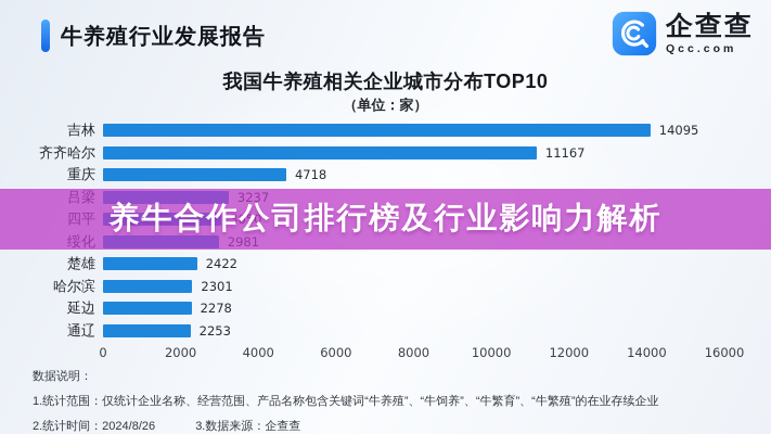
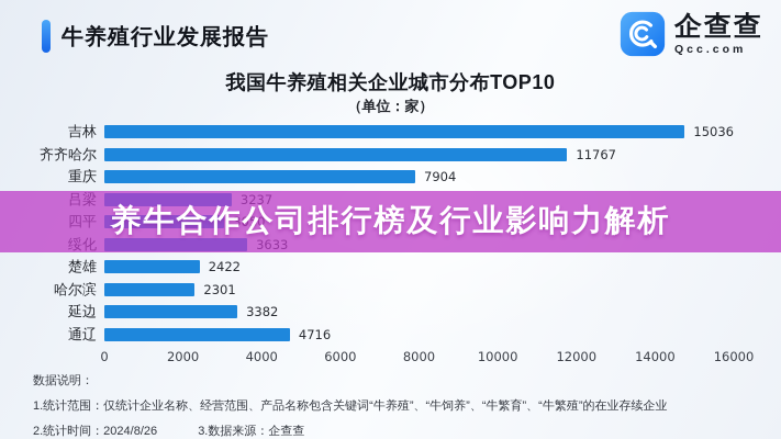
吉林: 14095 -> 15036
齐齐哈尔: 11167 -> 11767
重庆: 4718 -> 7904
绥化: 2981 -> 3633
延边: 2278 -> 3382
通辽: 2253 -> 4716
